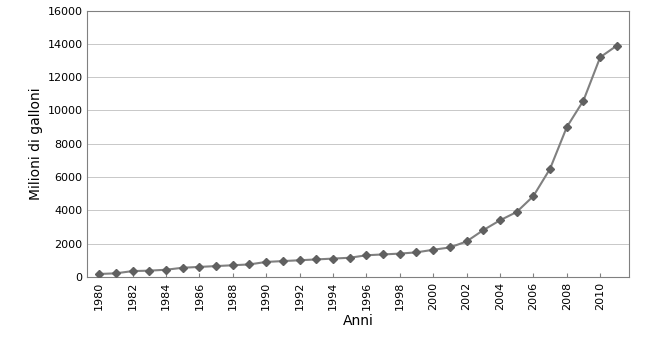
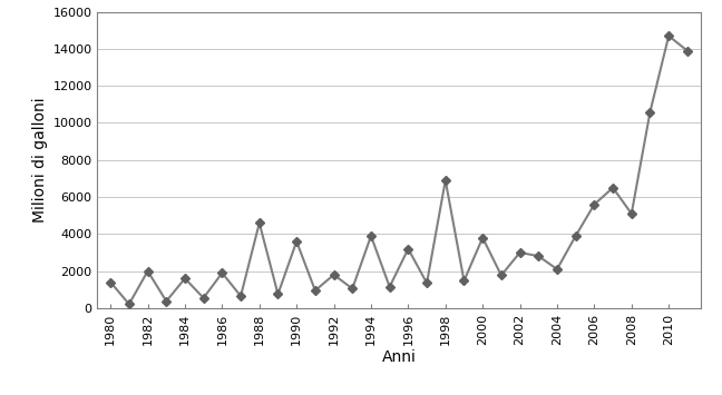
1980: 200 -> 1400
1982: 400 -> 2000
1984: 400 -> 1600
1986: 600 -> 1900
1988: 700 -> 4600
1990: 900 -> 3600
1992: 1000 -> 1800
1994: 1100 -> 3900
1996: 1300 -> 3200
1998: 1400 -> 6900
2000: 1600 -> 3800
2002: 2100 -> 3000
2004: 3400 -> 2100
2006: 4900 -> 5600
2008: 9000 -> 5100
2010: 13200 -> 14700
